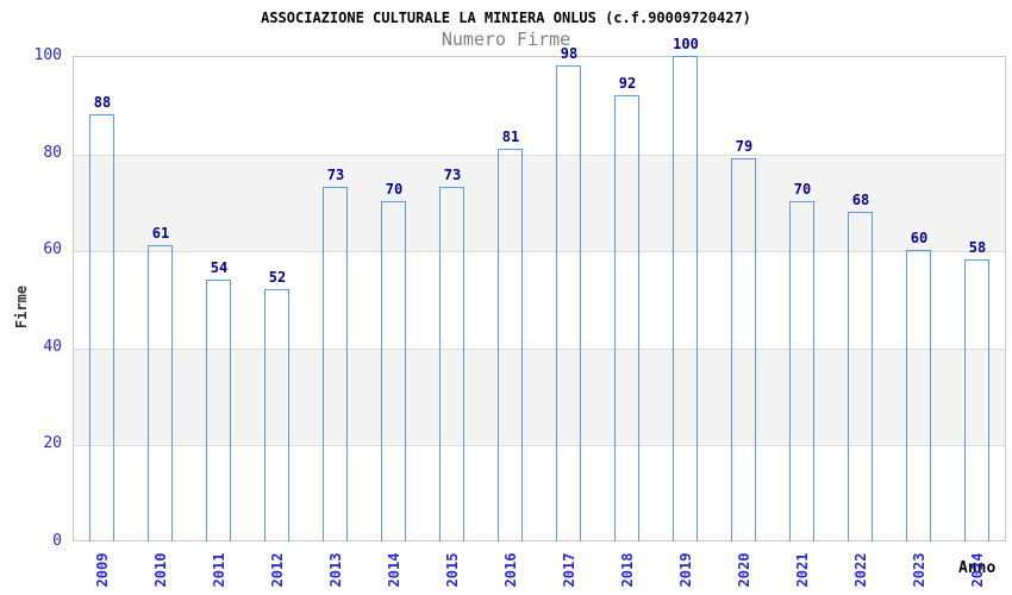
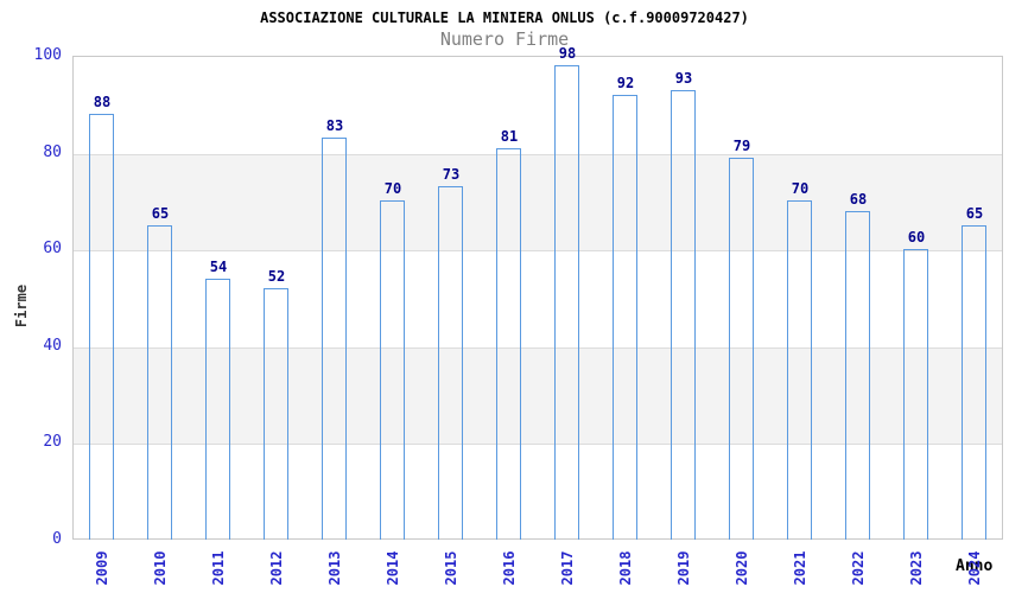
2010: 61 -> 65
2013: 73 -> 83
2019: 100 -> 93
2024: 58 -> 65
